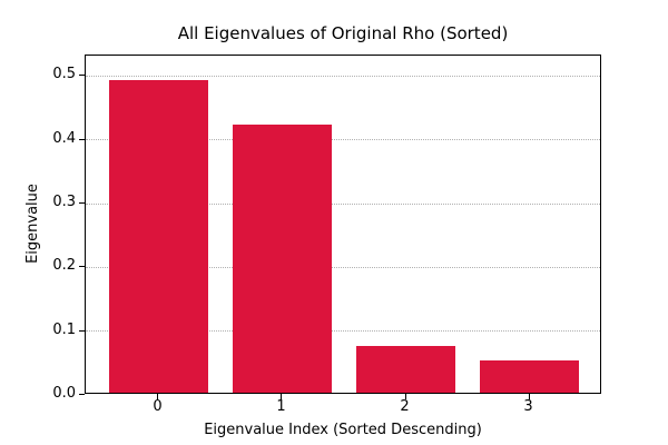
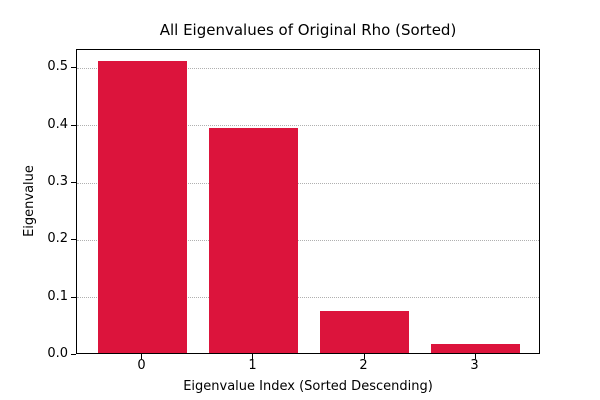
0: 0.49 -> 0.51
1: 0.42 -> 0.39
3: 0.05 -> 0.02
